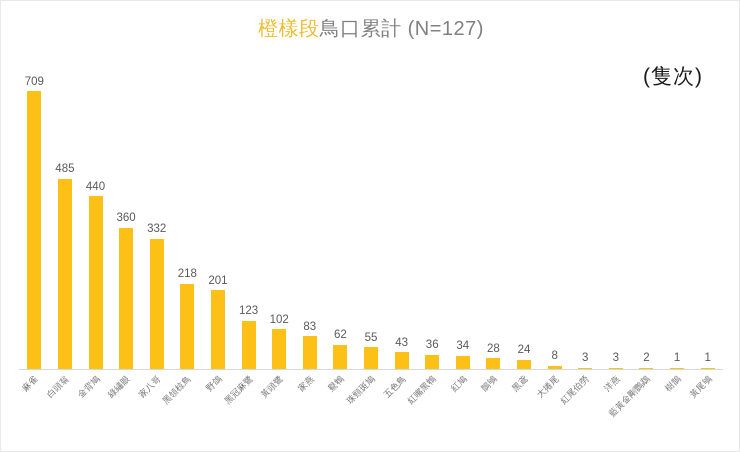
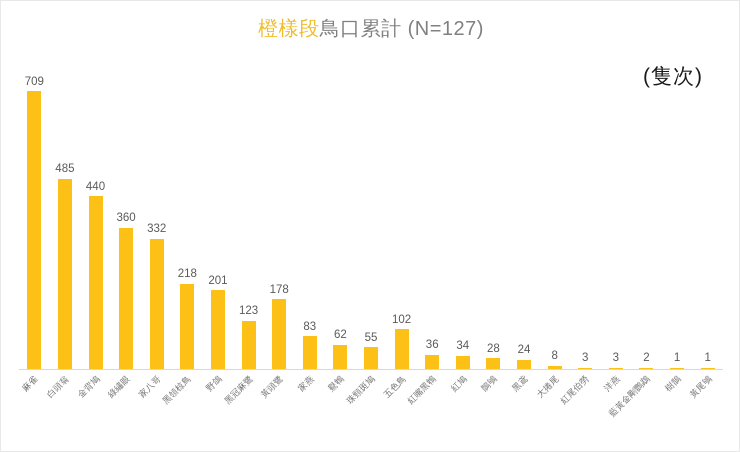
黃頭鷺: 102 -> 178
五色鳥: 43 -> 102
